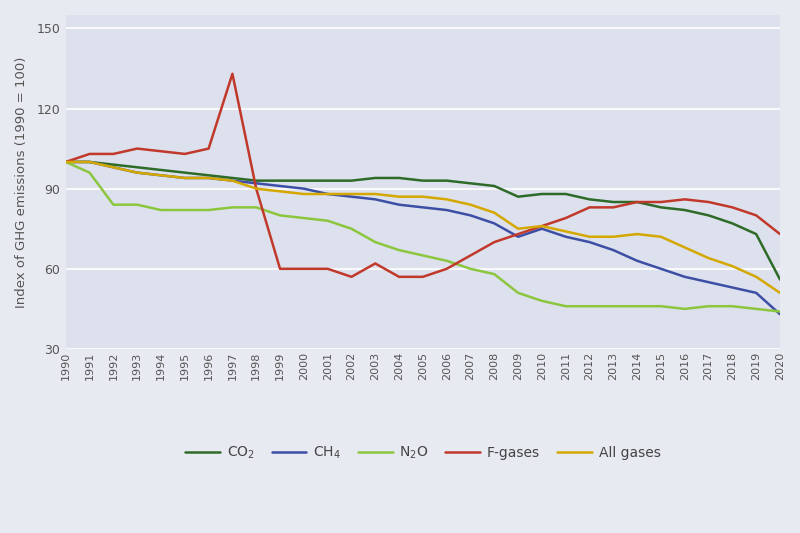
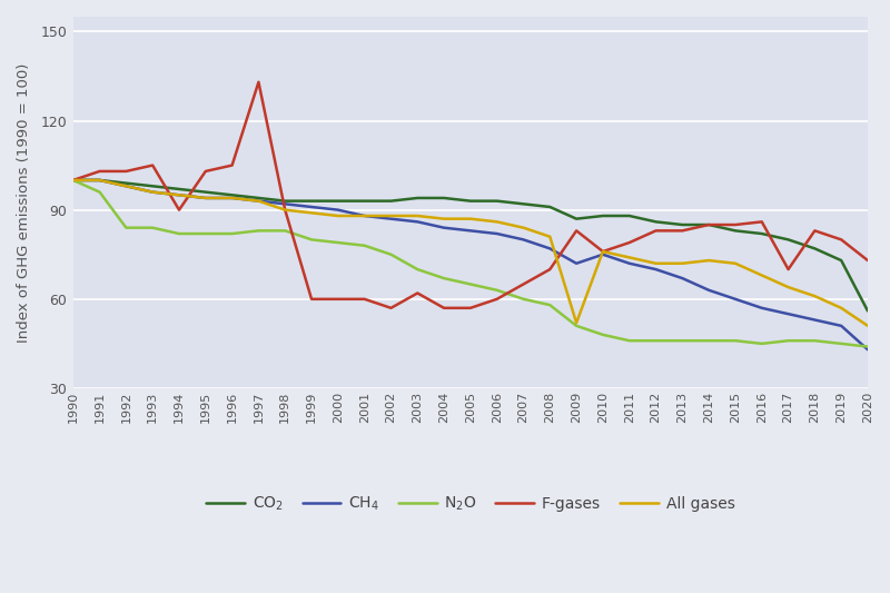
F-gases/1994: 104 -> 90
F-gases/2009: 73 -> 83
All gases/2009: 75 -> 52
F-gases/2017: 85 -> 70
